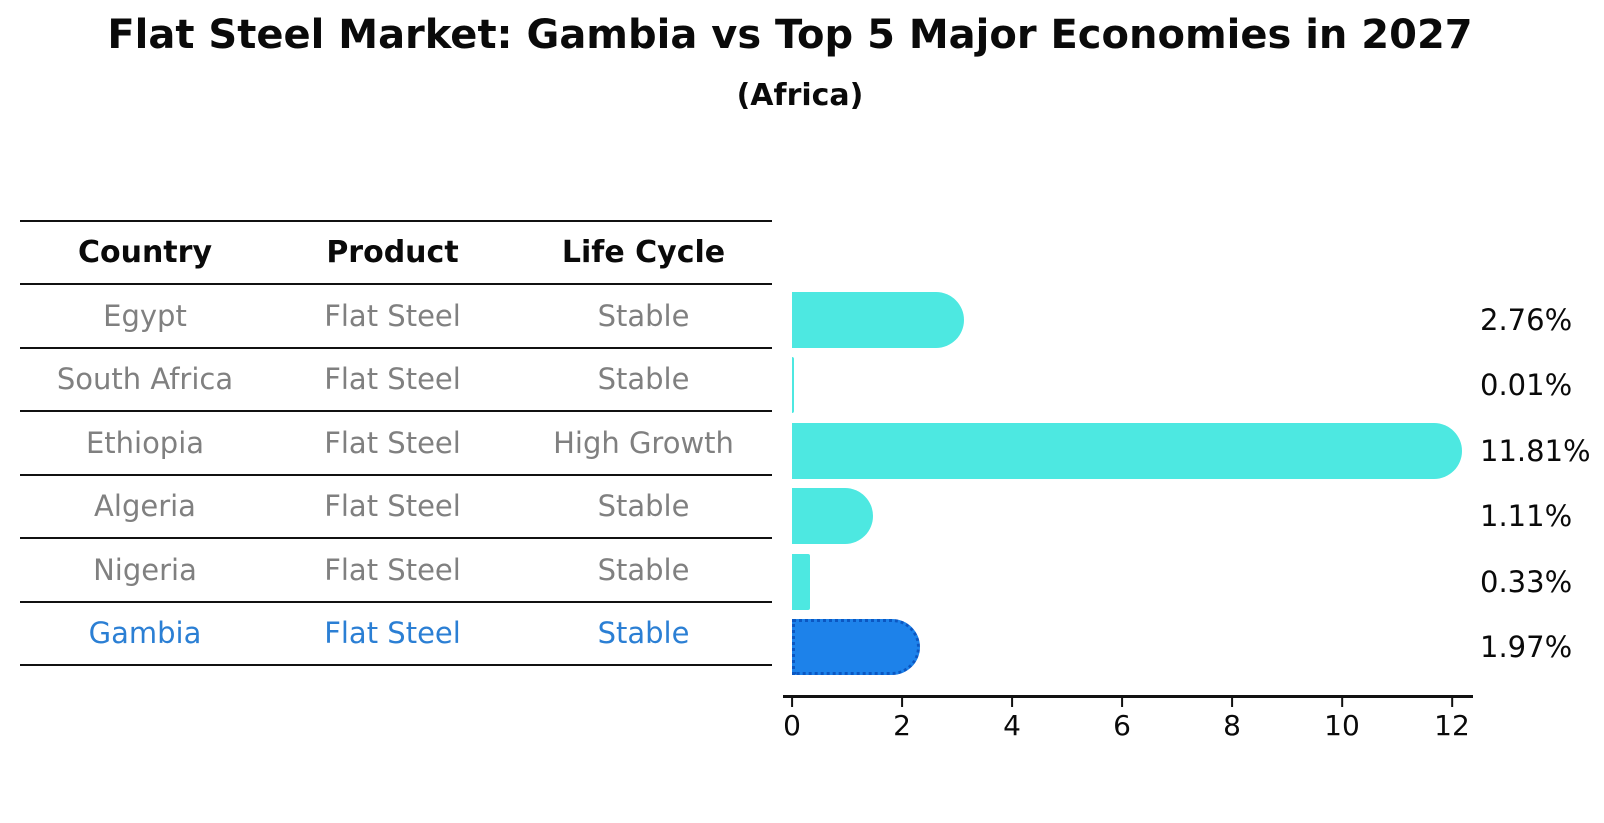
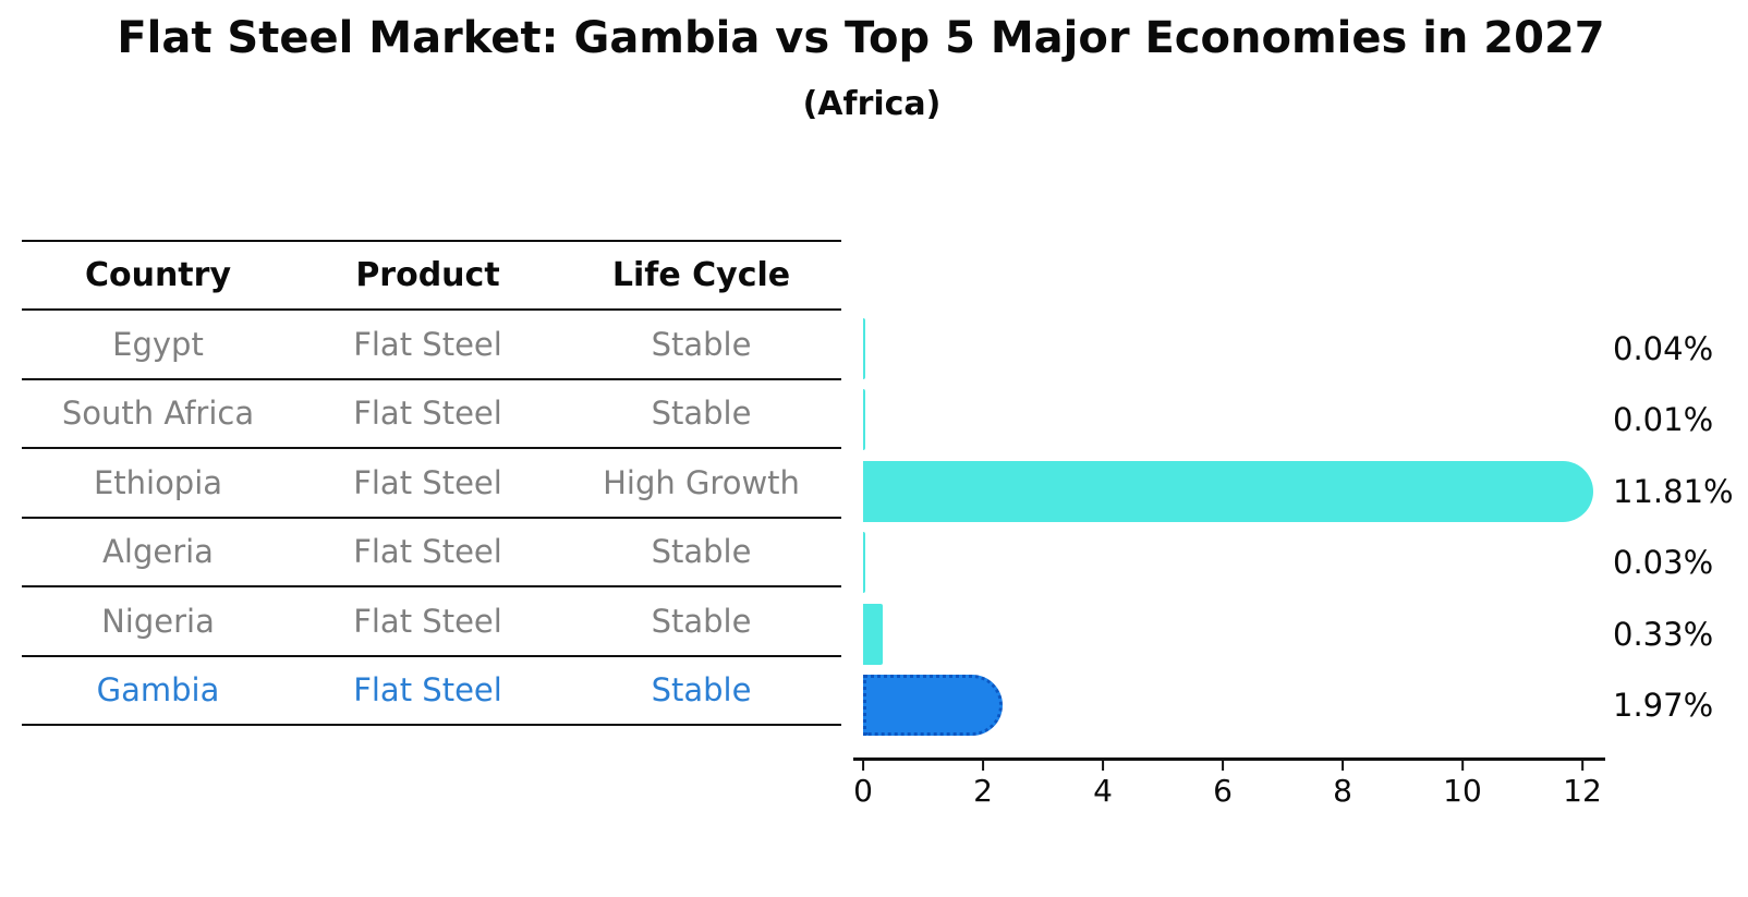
Egypt: 2.76% -> 0.04%
Algeria: 1.11% -> 0.03%
